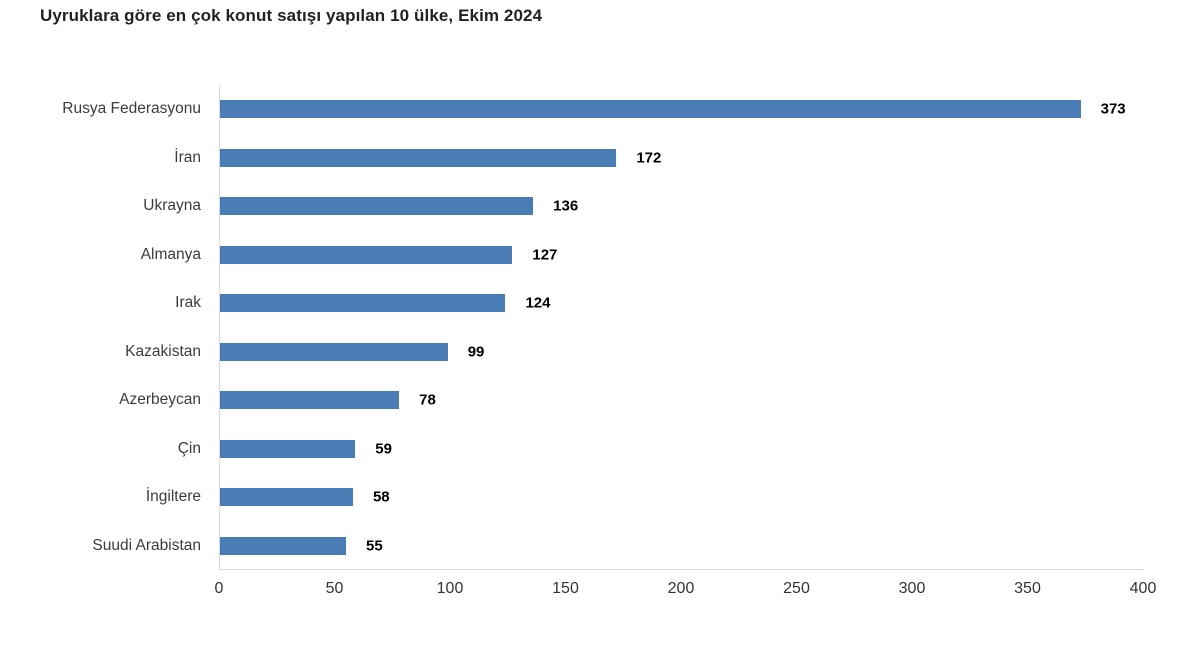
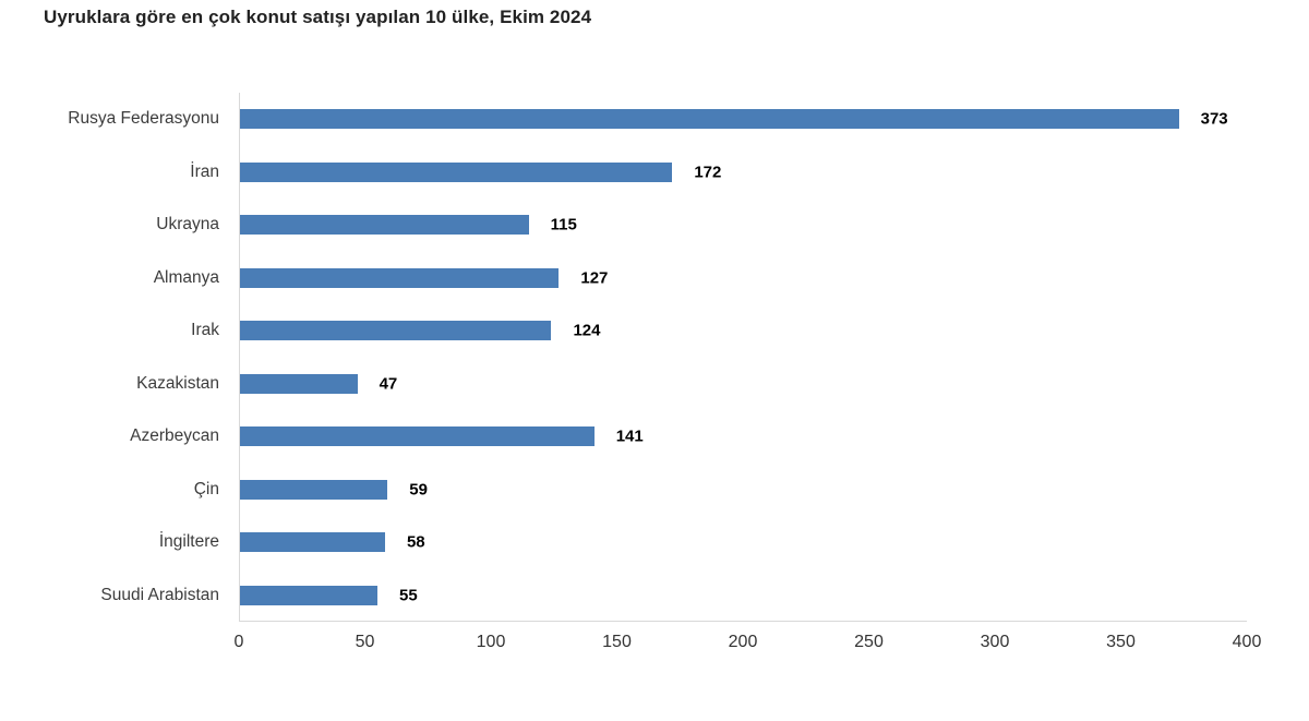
Ukrayna: 136 -> 115
Kazakistan: 99 -> 47
Azerbeycan: 78 -> 141
